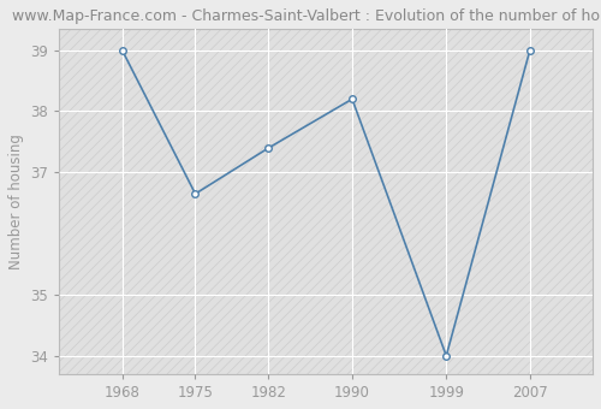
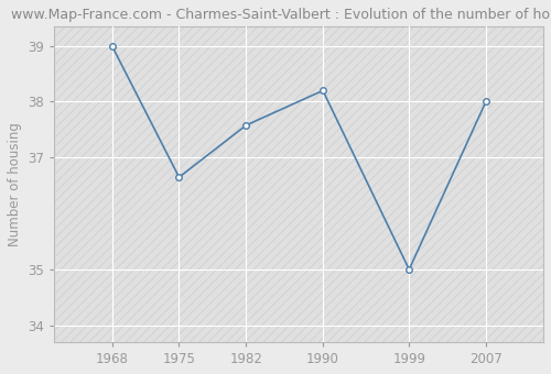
1982: 37.40 -> 37.58
1999: 34.00 -> 35.00
2007: 39.00 -> 38.00
